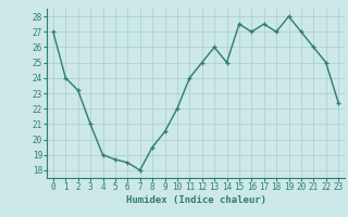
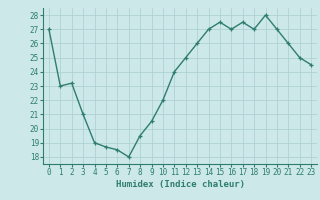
1: 24.0 -> 23.0
14: 25.0 -> 27.0
23: 22.4 -> 24.5
